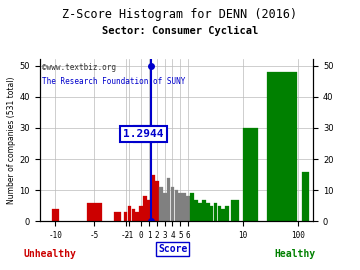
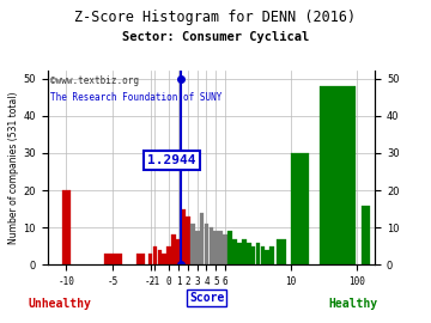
-10: 4 -> 20
-5: 6 -> 3
